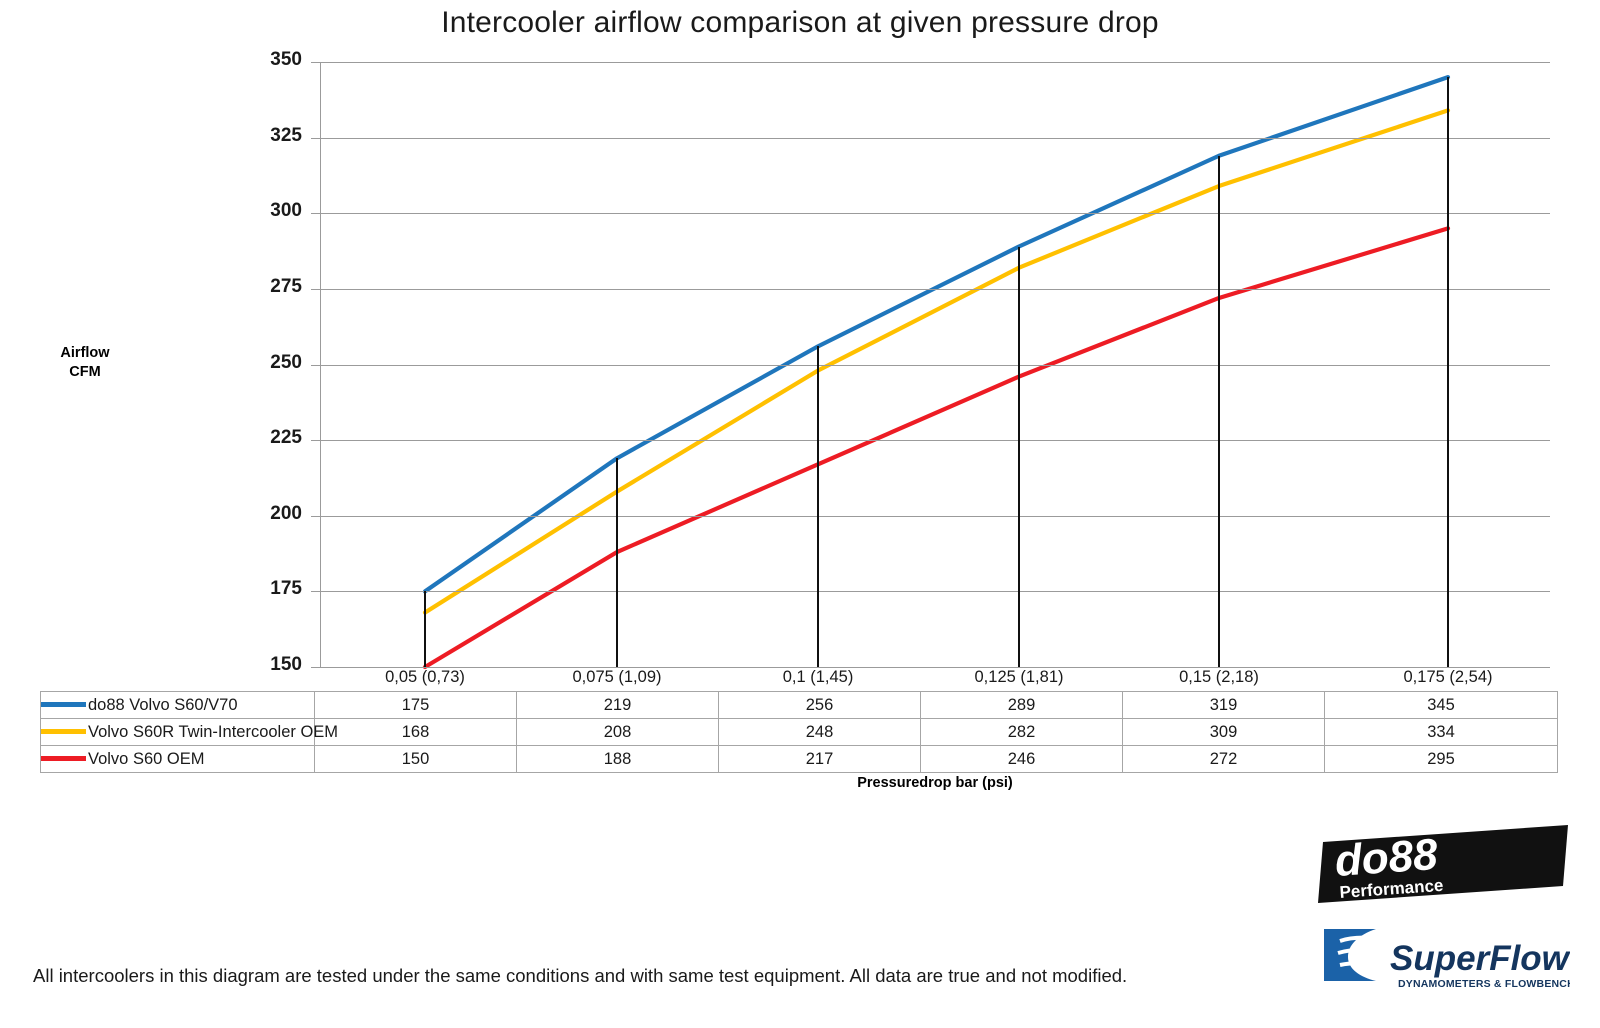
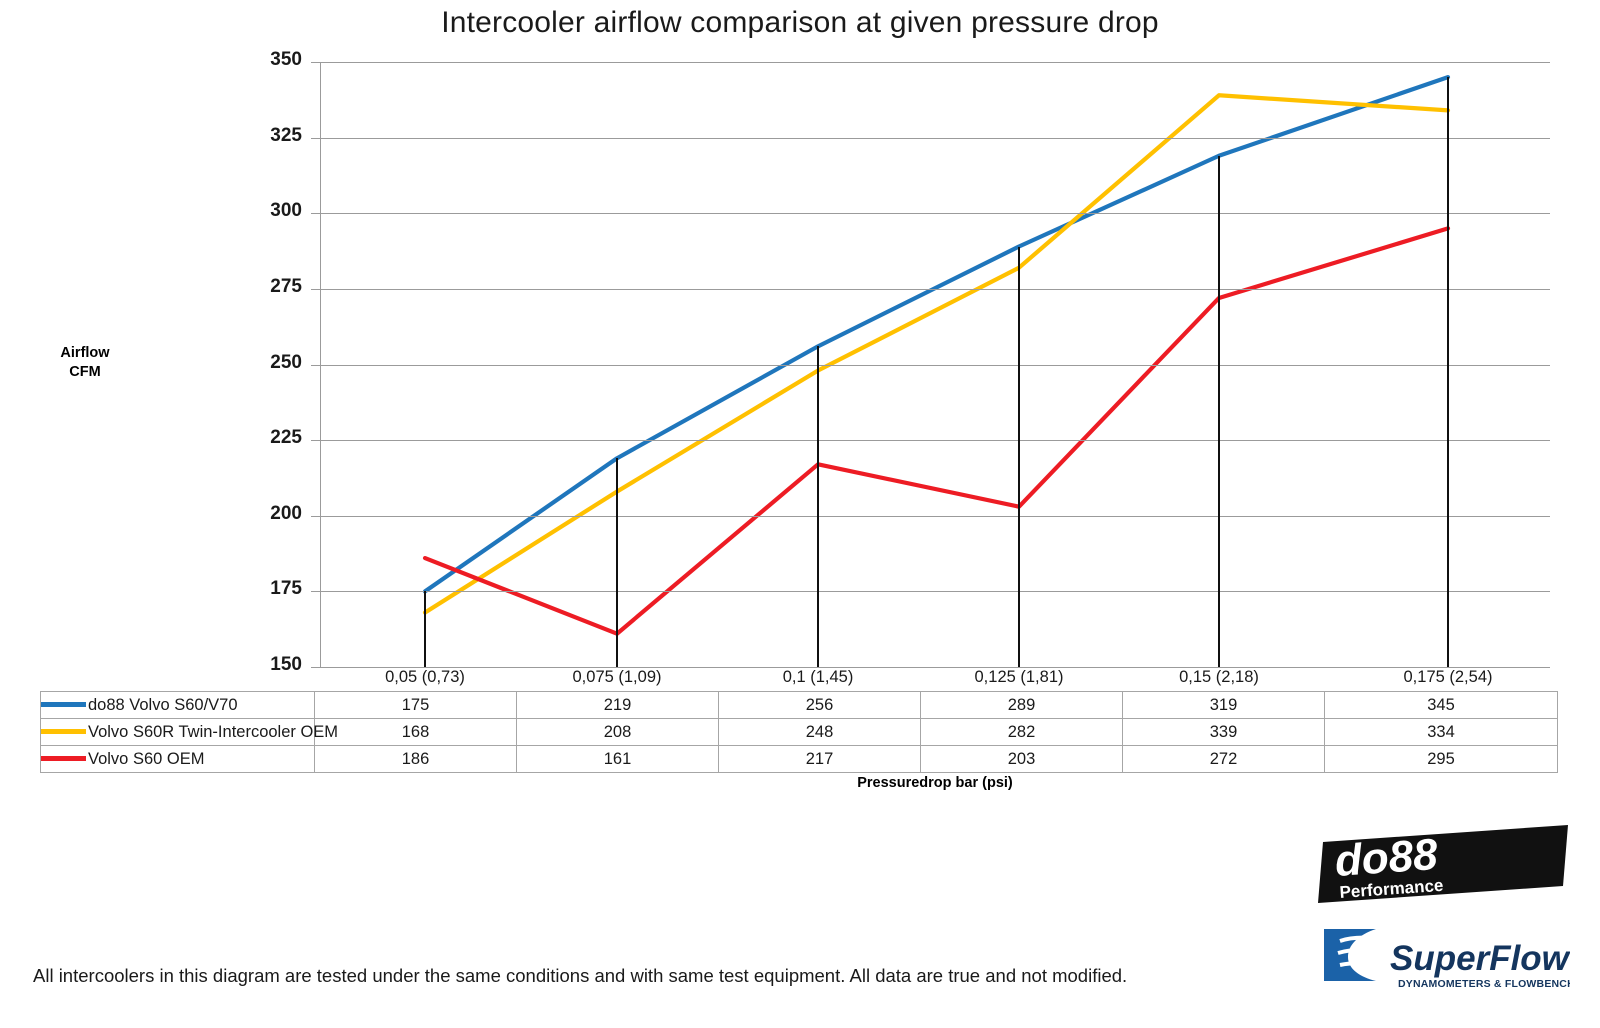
Volvo S60 OEM/0,05 (0,73): 150 -> 186
Volvo S60 OEM/0,075 (1,09): 188 -> 161
Volvo S60 OEM/0,125 (1,81): 246 -> 203
Volvo S60R Twin-Intercooler OEM/0,15 (2,18): 309 -> 339
